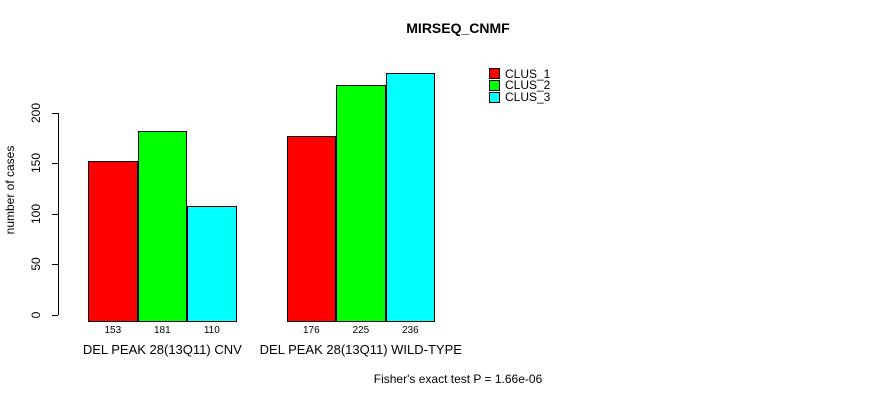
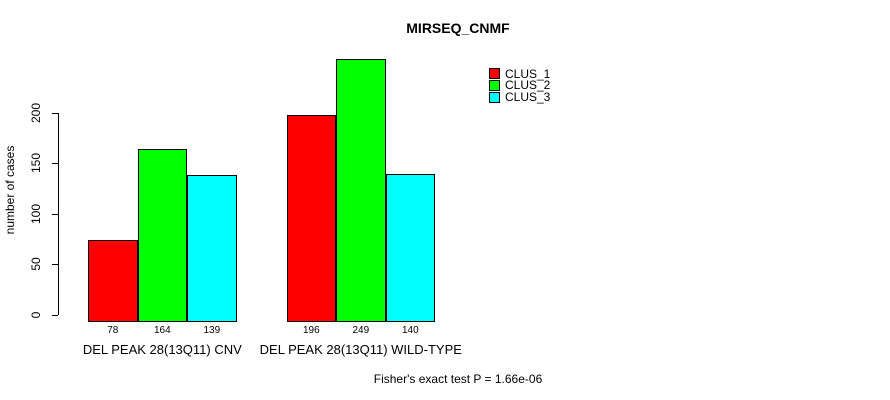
CLUS_1/DEL PEAK 28(13Q11) CNV: 153 -> 78
CLUS_2/DEL PEAK 28(13Q11) CNV: 181 -> 164
CLUS_3/DEL PEAK 28(13Q11) CNV: 110 -> 139
CLUS_1/DEL PEAK 28(13Q11) WILD-TYPE: 176 -> 196
CLUS_2/DEL PEAK 28(13Q11) WILD-TYPE: 225 -> 249
CLUS_3/DEL PEAK 28(13Q11) WILD-TYPE: 236 -> 140
